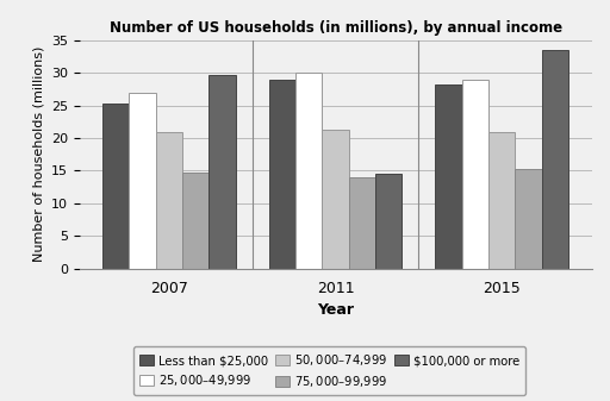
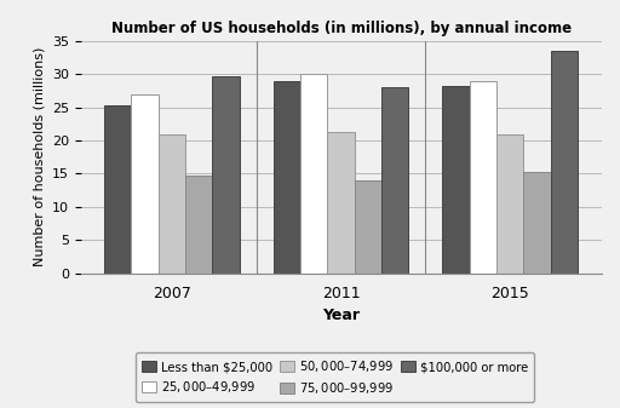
$100,000 or more/2011: 14.6 -> 28.0
